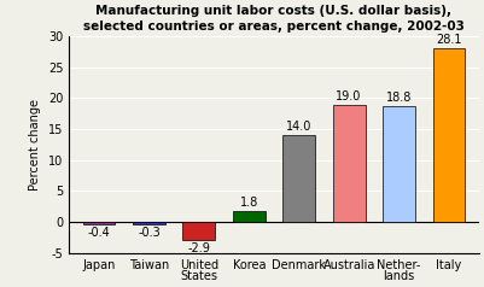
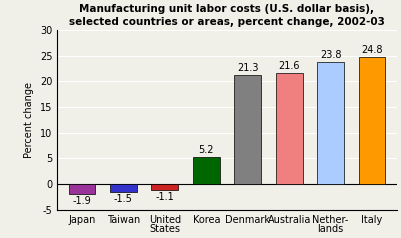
Japan: -0.4 -> -1.9
Taiwan: -0.3 -> -1.5
United States: -2.9 -> -1.1
Korea: 1.8 -> 5.2
Denmark: 14.0 -> 21.3
Australia: 19.0 -> 21.6
Nether- lands: 18.8 -> 23.8
Italy: 28.1 -> 24.8
